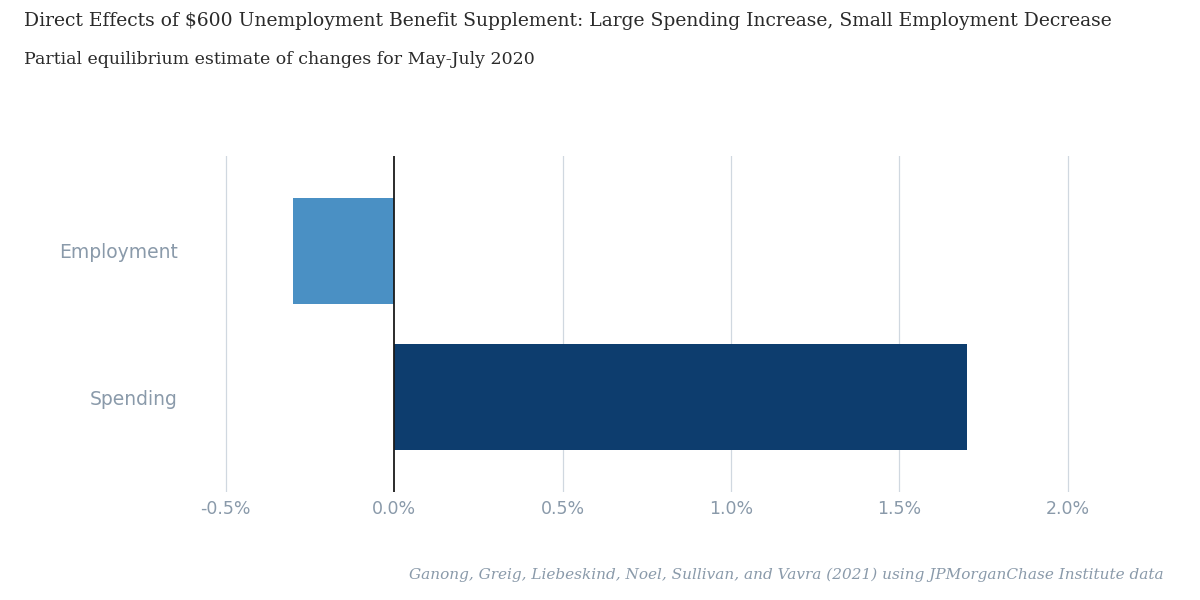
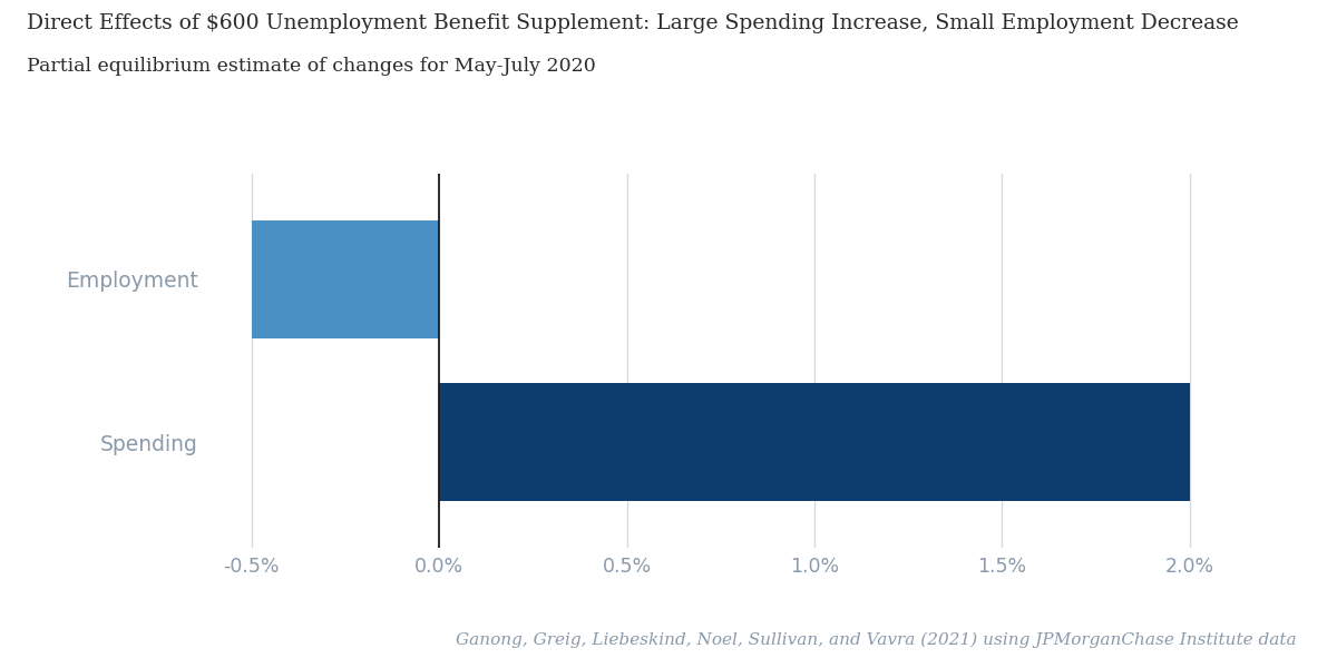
Employment: -0.3% -> -0.5%
Spending: 1.7% -> 2.0%
